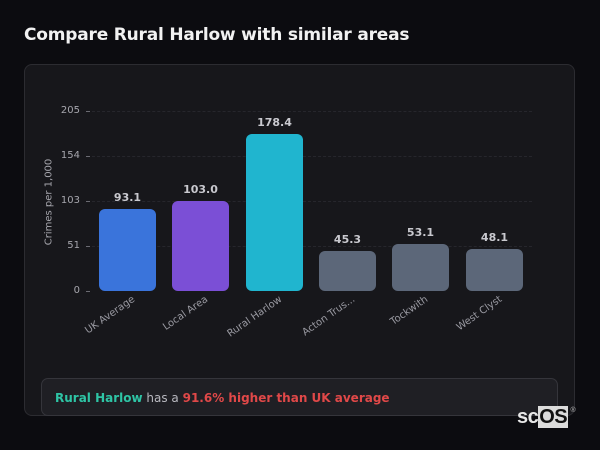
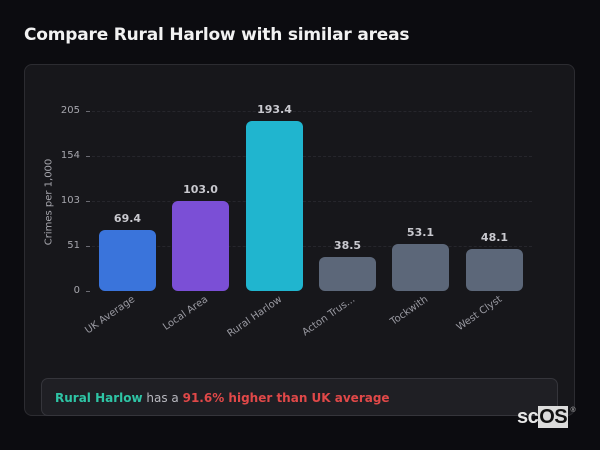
UK Average: 93.1 -> 69.4
Rural Harlow: 178.4 -> 193.4
Acton Trus...: 45.3 -> 38.5
